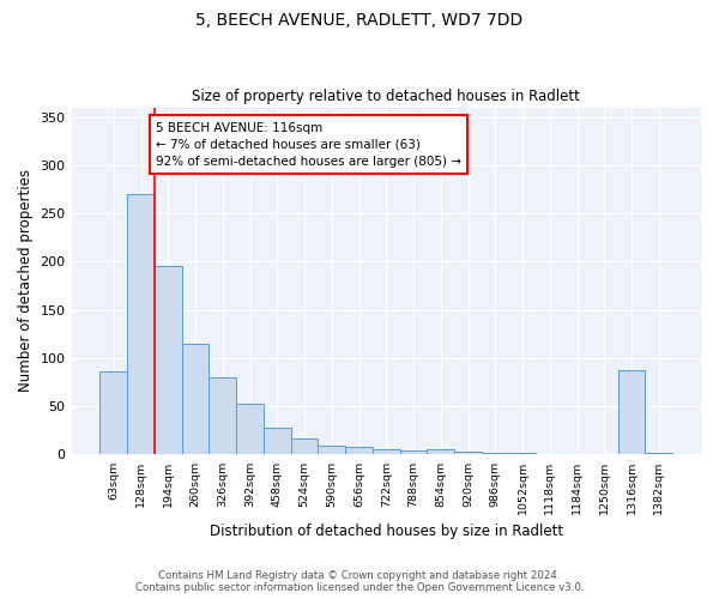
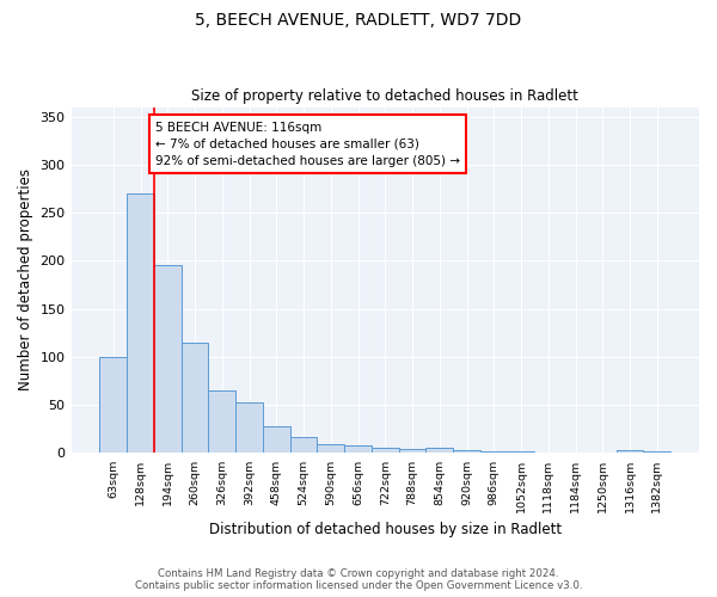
63sqm: 86 -> 100
326sqm: 80 -> 65
1316sqm: 88 -> 3
